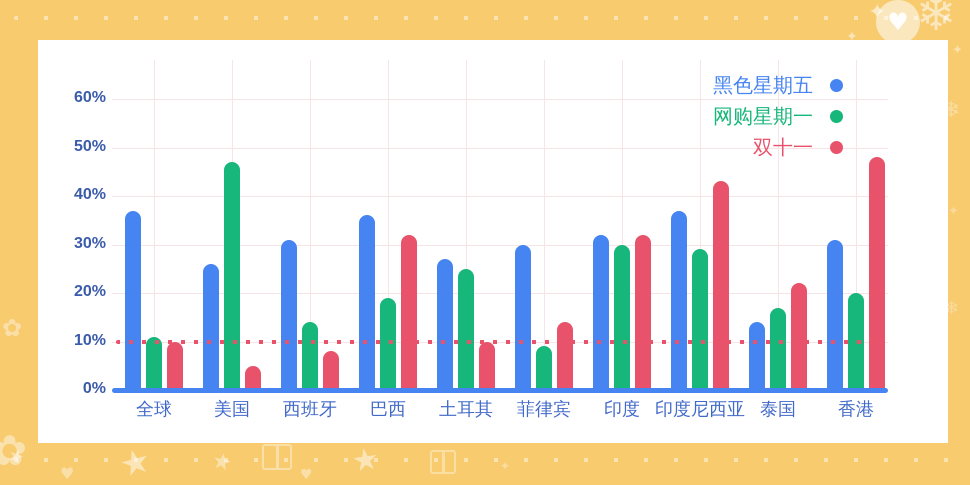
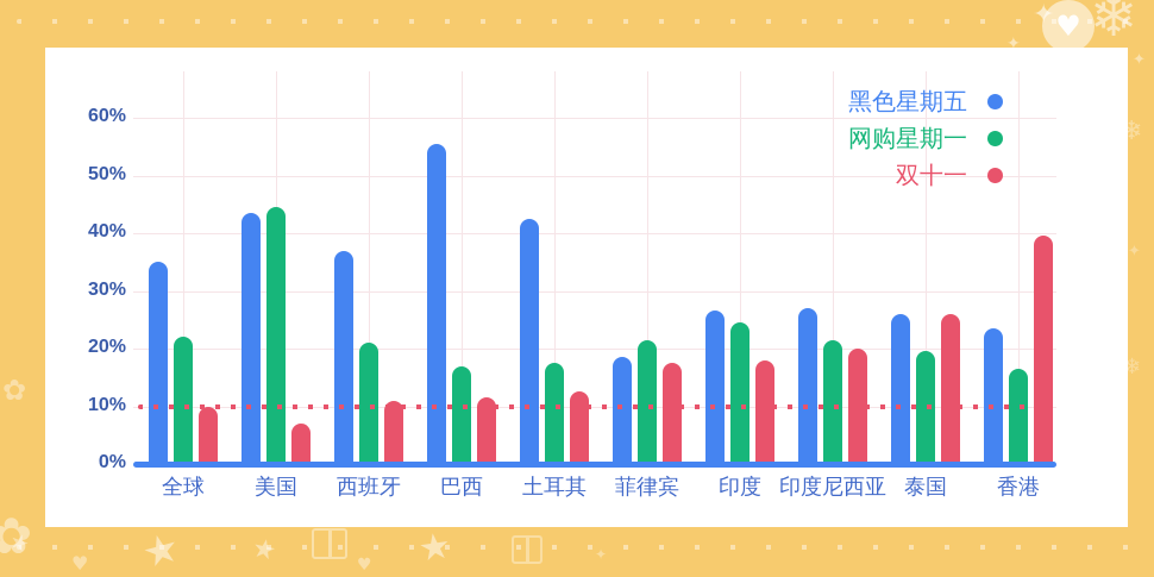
黑色星期五/全球: 37% -> 35%
网购星期一/全球: 11% -> 22%
黑色星期五/美国: 26% -> 44%
网购星期一/美国: 47% -> 44%
双十一/美国: 5% -> 7%
黑色星期五/西班牙: 31% -> 37%
网购星期一/西班牙: 14% -> 21%
双十一/西班牙: 8% -> 11%
黑色星期五/巴西: 36% -> 56%
网购星期一/巴西: 19% -> 17%
双十一/巴西: 32% -> 12%
黑色星期五/土耳其: 27% -> 42%
网购星期一/土耳其: 25% -> 18%
双十一/土耳其: 10% -> 12%
黑色星期五/菲律宾: 30% -> 18%
网购星期一/菲律宾: 9% -> 22%
双十一/菲律宾: 14% -> 18%
黑色星期五/印度: 32% -> 26%
网购星期一/印度: 30% -> 24%
双十一/印度: 32% -> 18%
黑色星期五/印度尼西亚: 37% -> 27%
网购星期一/印度尼西亚: 29% -> 22%
双十一/印度尼西亚: 43% -> 20%
黑色星期五/泰国: 14% -> 26%
网购星期一/泰国: 17% -> 20%
双十一/泰国: 22% -> 26%
黑色星期五/香港: 31% -> 24%
网购星期一/香港: 20% -> 16%
双十一/香港: 48% -> 40%
